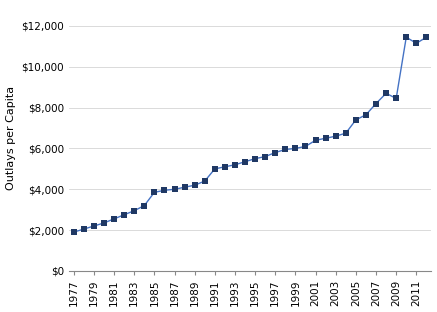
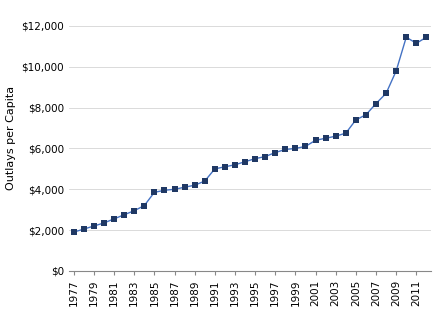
2009: $8,450 -> $9,800
